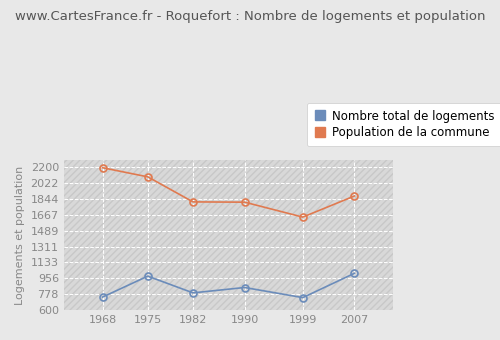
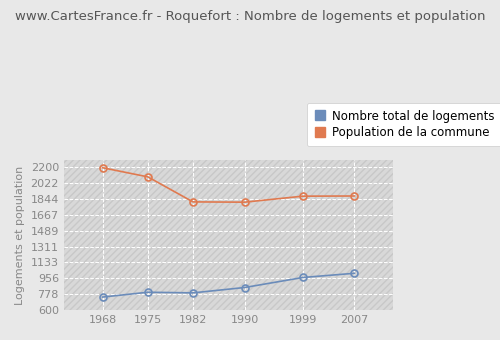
Nombre total de logements/1975: 980 -> 800
Nombre total de logements/1999: 740 -> 960
Population de la commune/1999: 1640 -> 1870
